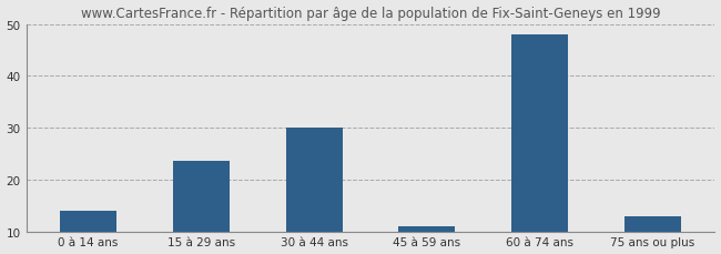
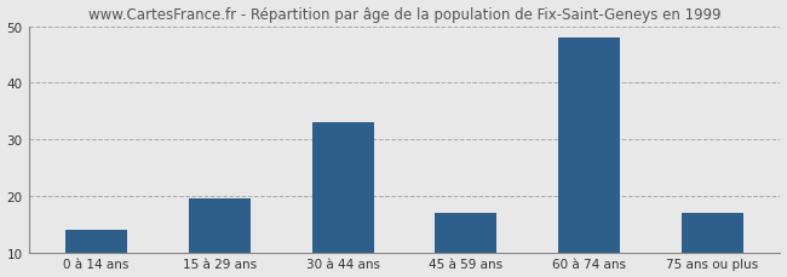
15 à 29 ans: 23.5 -> 19.5
30 à 44 ans: 30.0 -> 33.0
45 à 59 ans: 11.0 -> 17.0
75 ans ou plus: 13.0 -> 17.0
